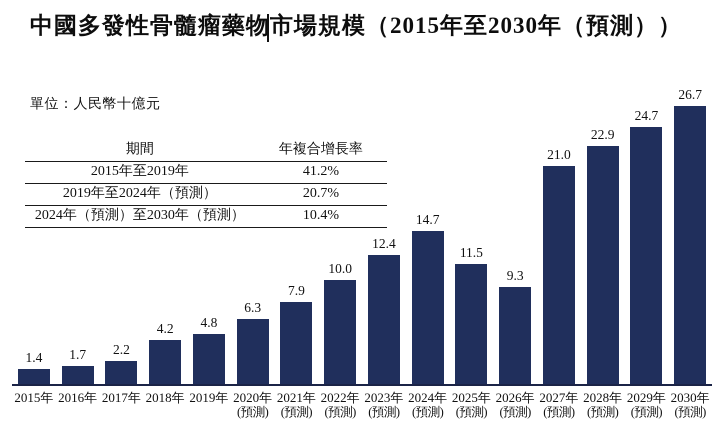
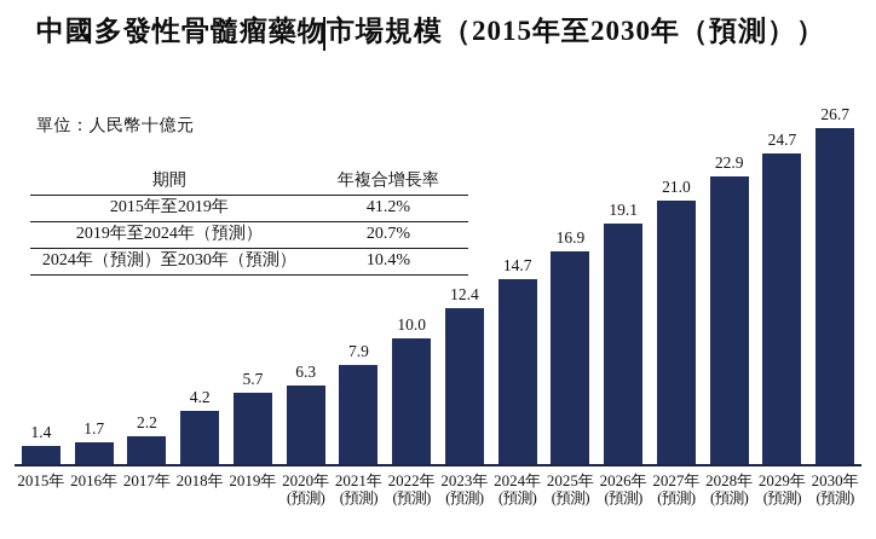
2019年: 4.8 -> 5.7
2025年: 11.5 -> 16.9
2026年: 9.3 -> 19.1
